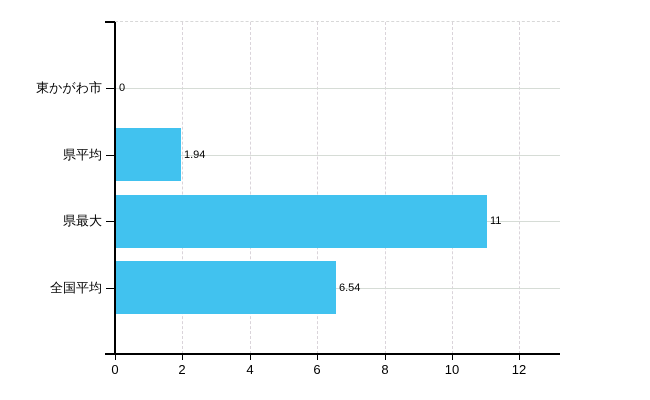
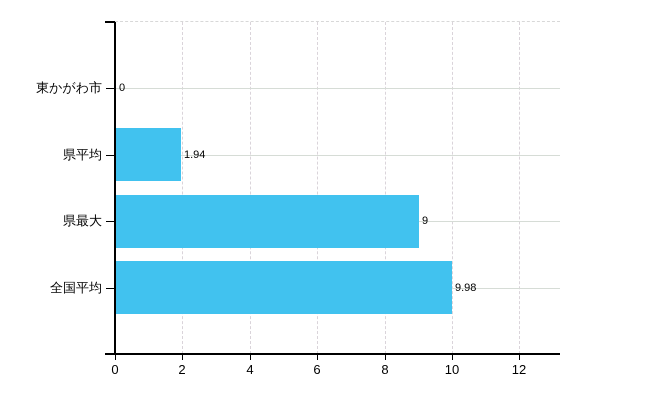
県最大: 11 -> 9
全国平均: 6.54 -> 9.98
